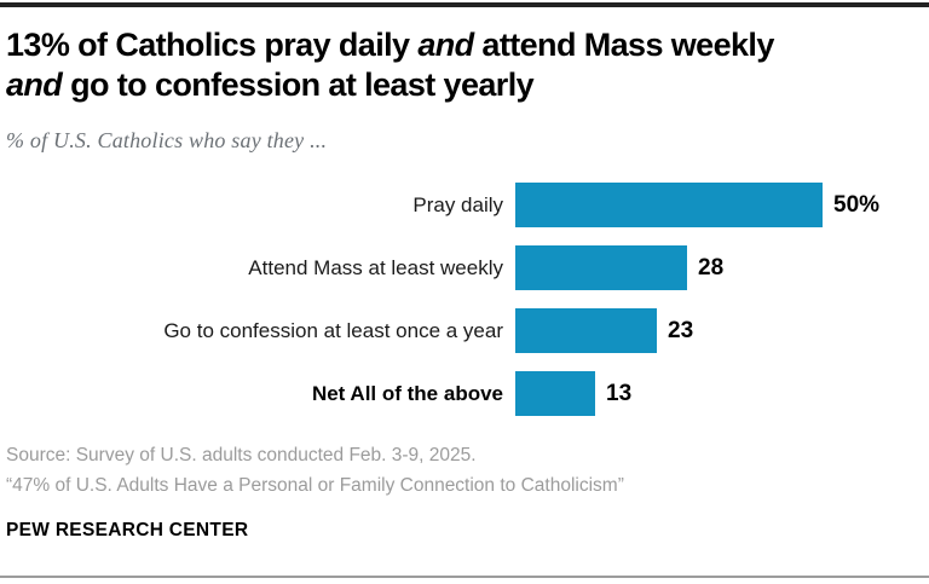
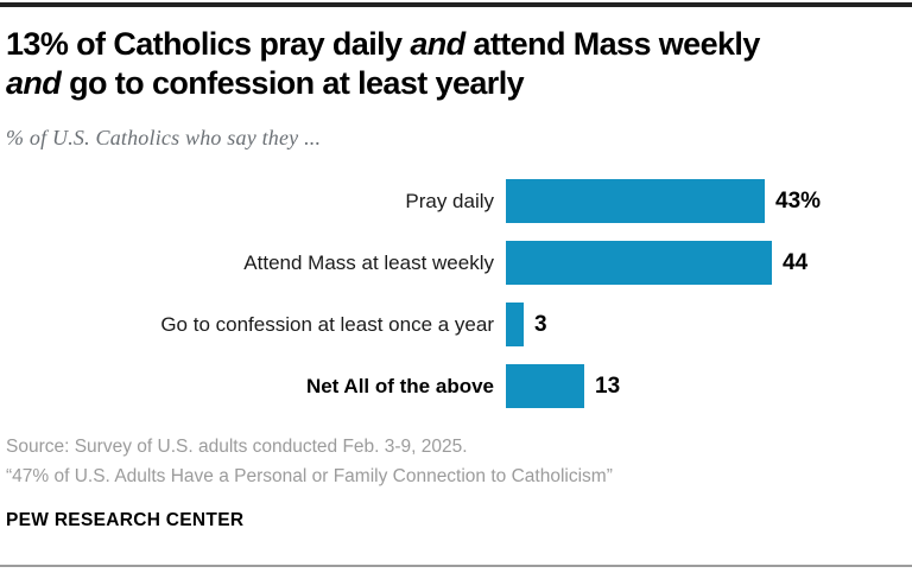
Pray daily: 50% -> 43%
Attend Mass at least weekly: 28 -> 44
Go to confession at least once a year: 23 -> 3
